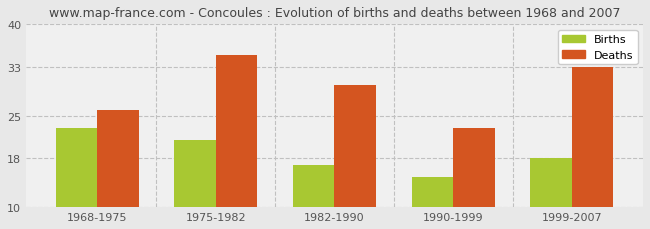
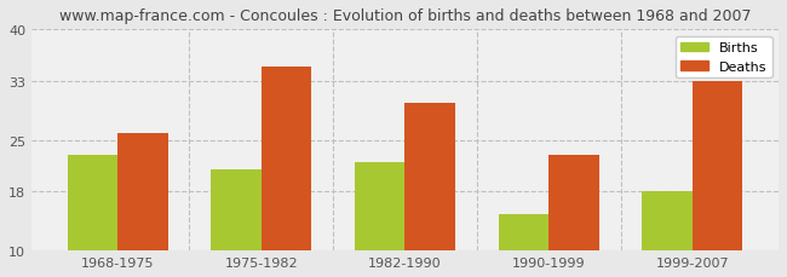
Births/1982-1990: 17 -> 22
